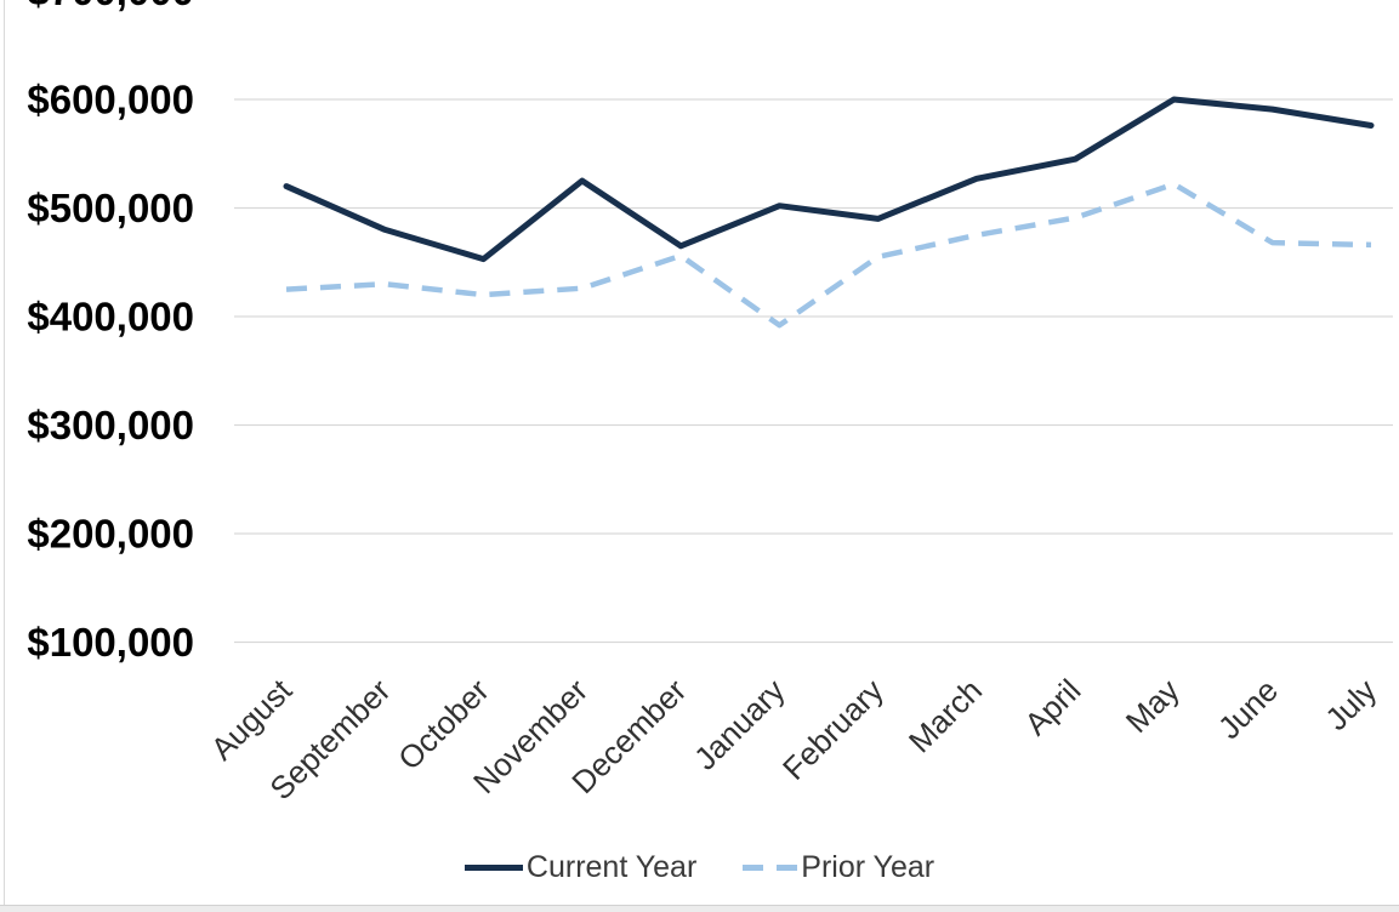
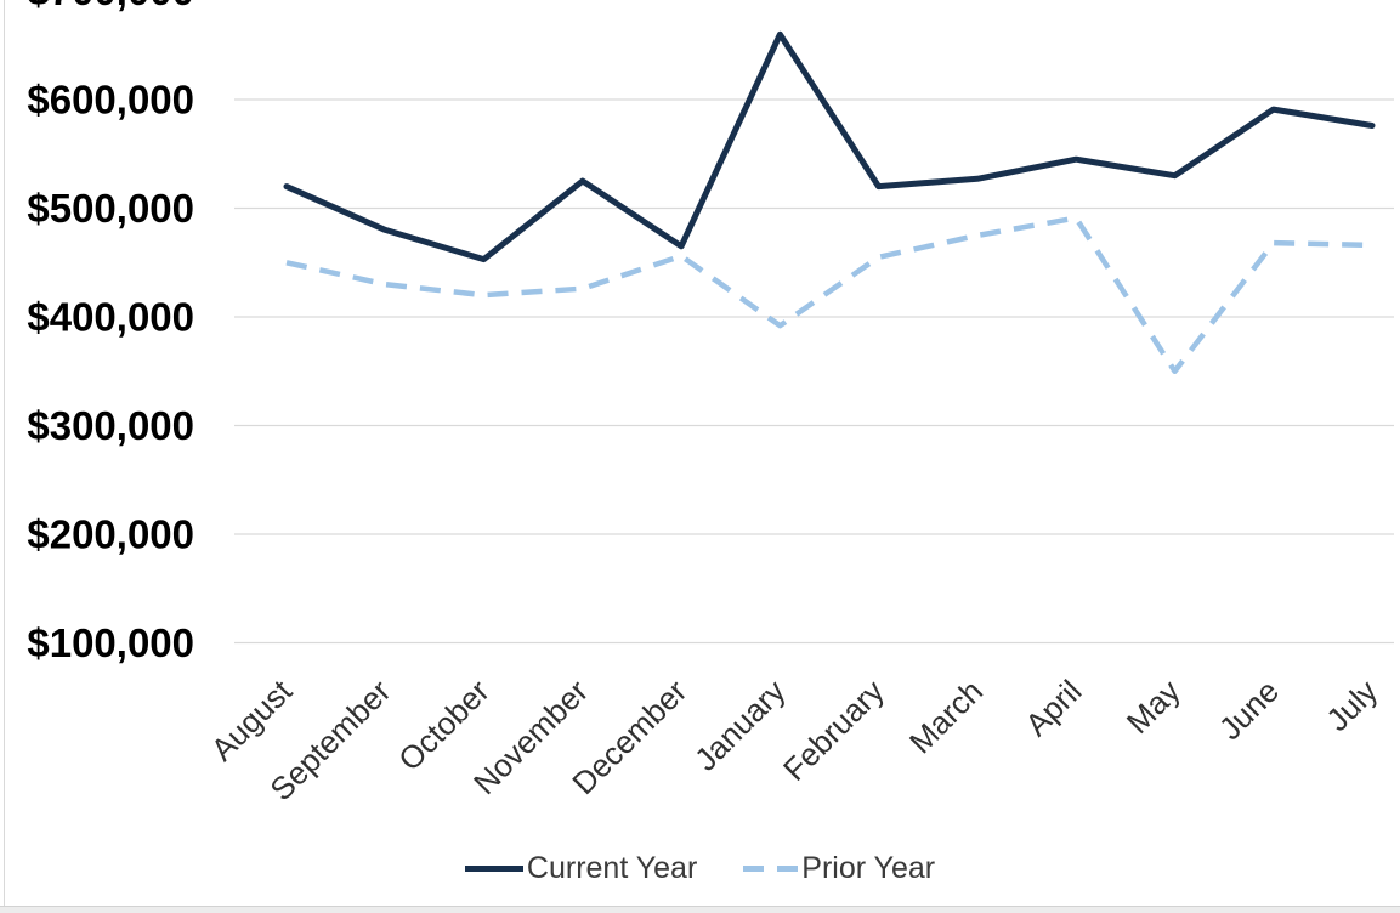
Prior Year/August: $420000 -> $450000
Current Year/January: $500000 -> $660000
Current Year/February: $490000 -> $520000
Current Year/May: $600000 -> $530000
Prior Year/May: $520000 -> $350000
